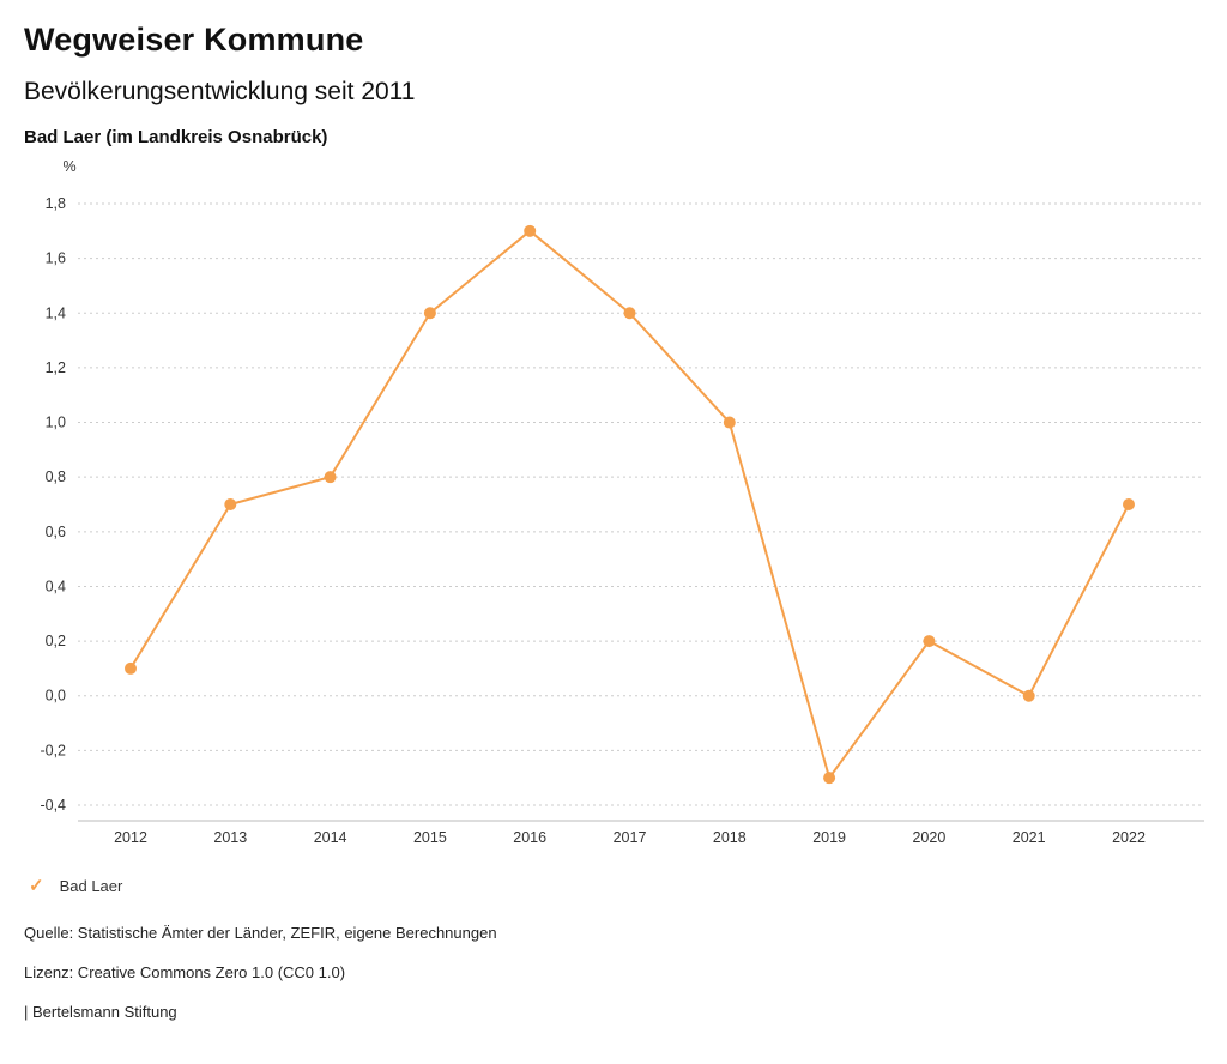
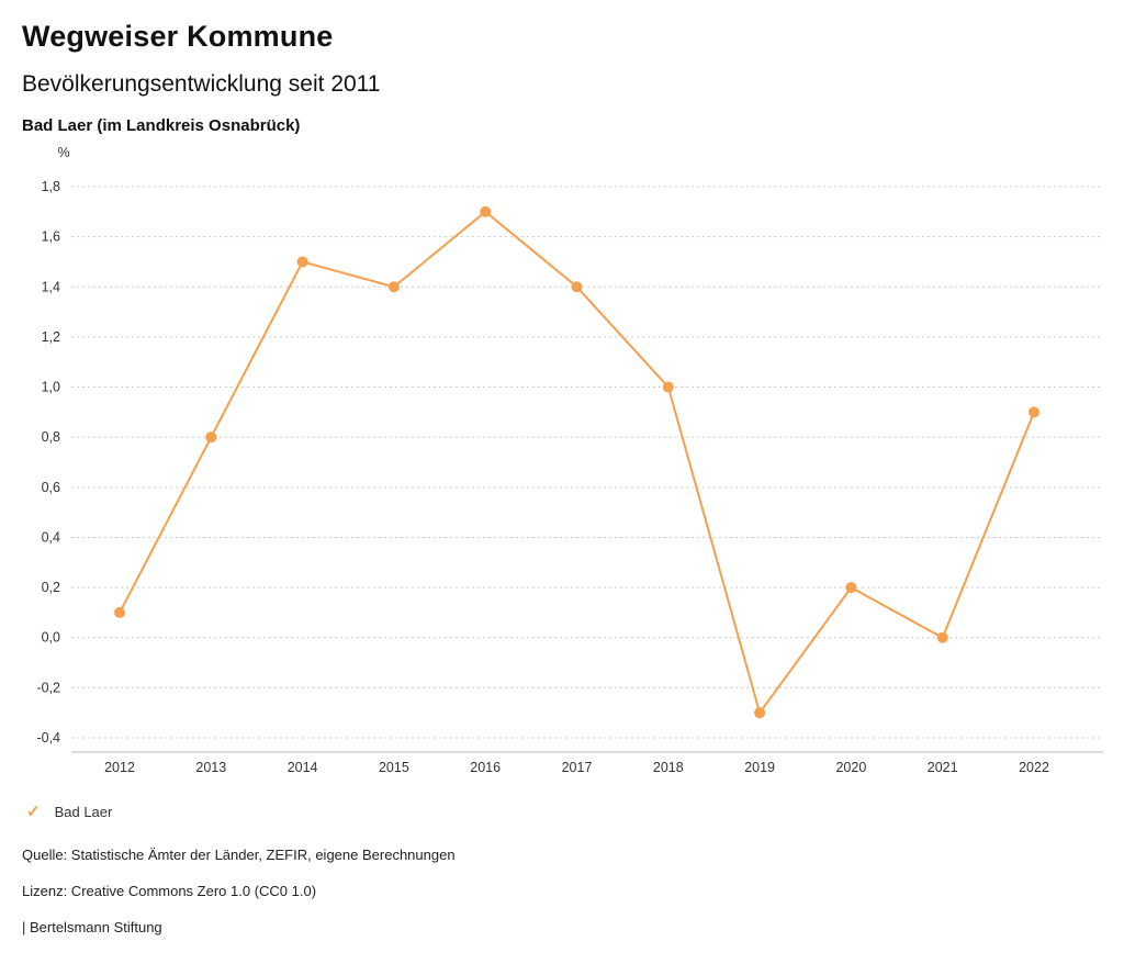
2013: 0,7 -> 0,8
2014: 0,8 -> 1,5
2022: 0,7 -> 0,9
